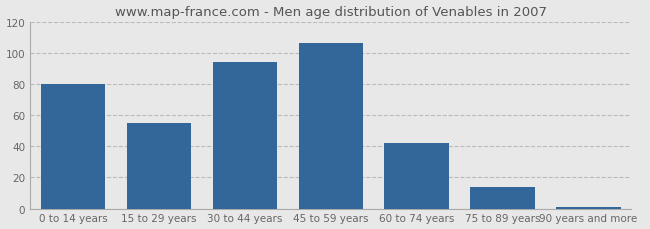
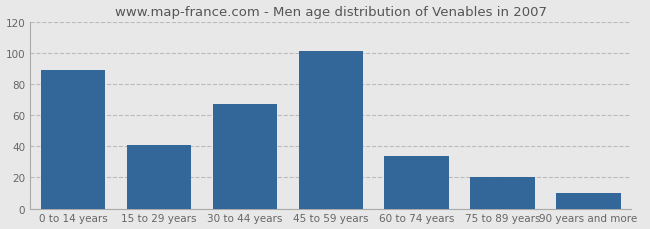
0 to 14 years: 80 -> 89
15 to 29 years: 55 -> 41
30 to 44 years: 94 -> 67
45 to 59 years: 106 -> 101
60 to 74 years: 42 -> 34
75 to 89 years: 14 -> 20
90 years and more: 1 -> 10
